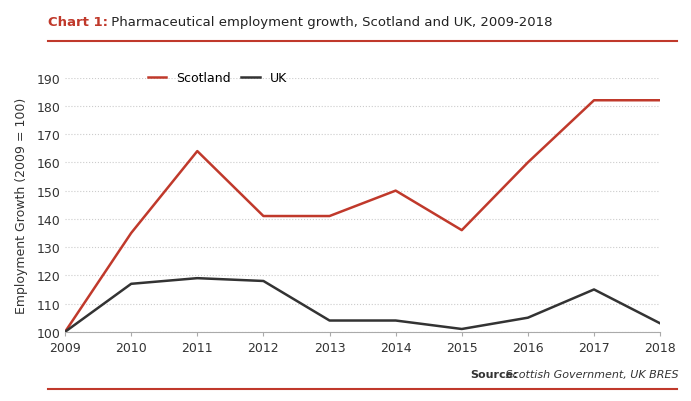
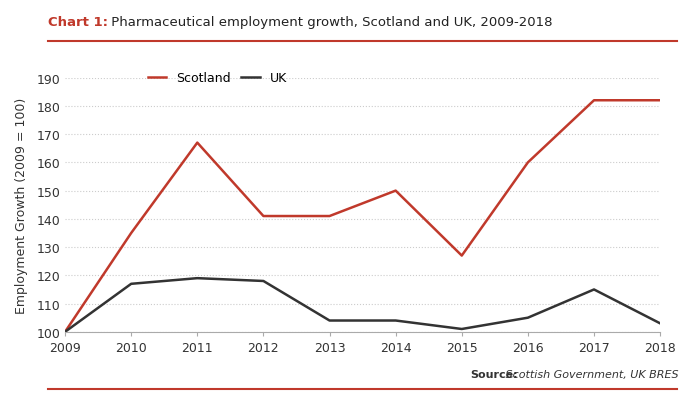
Scotland/2011: 164 -> 167
Scotland/2015: 136 -> 127
